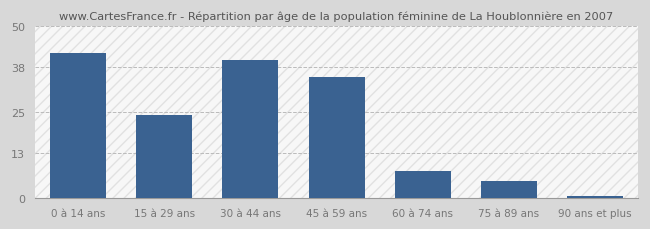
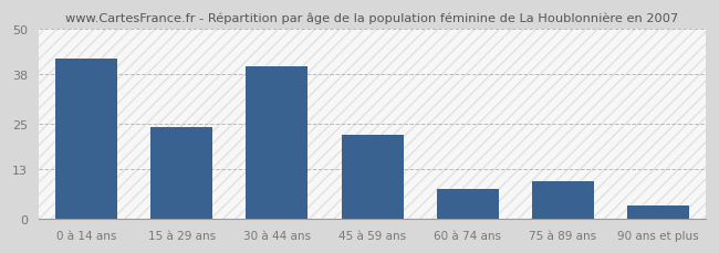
45 à 59 ans: 35.0 -> 22.0
75 à 89 ans: 5.0 -> 10.0
90 ans et plus: 0.5 -> 3.5
